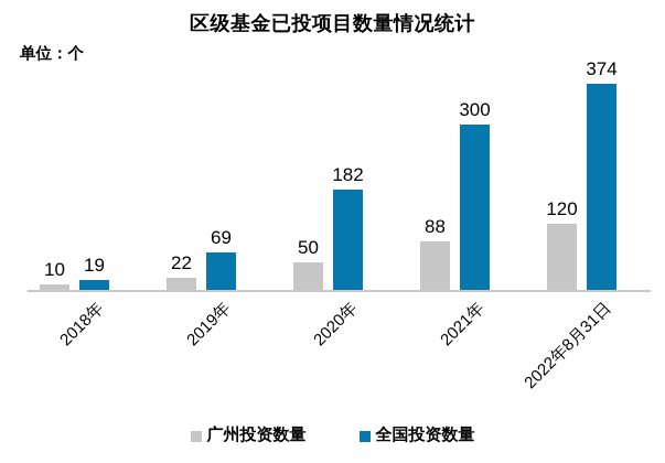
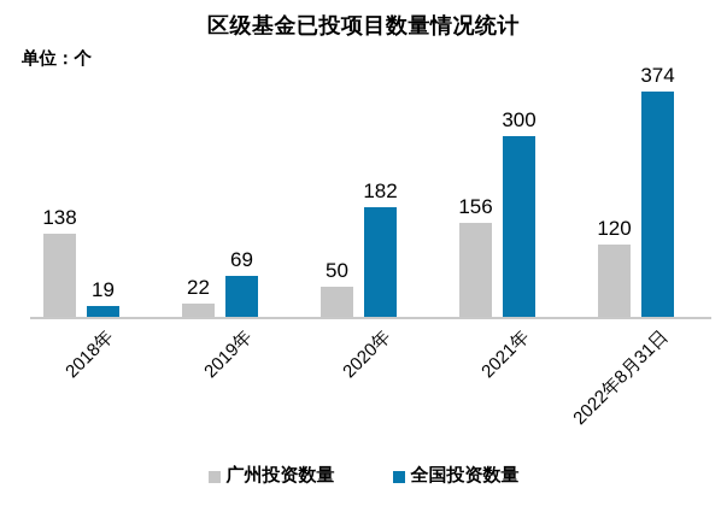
广州投资数量/2018年: 10 -> 138
广州投资数量/2021年: 88 -> 156
